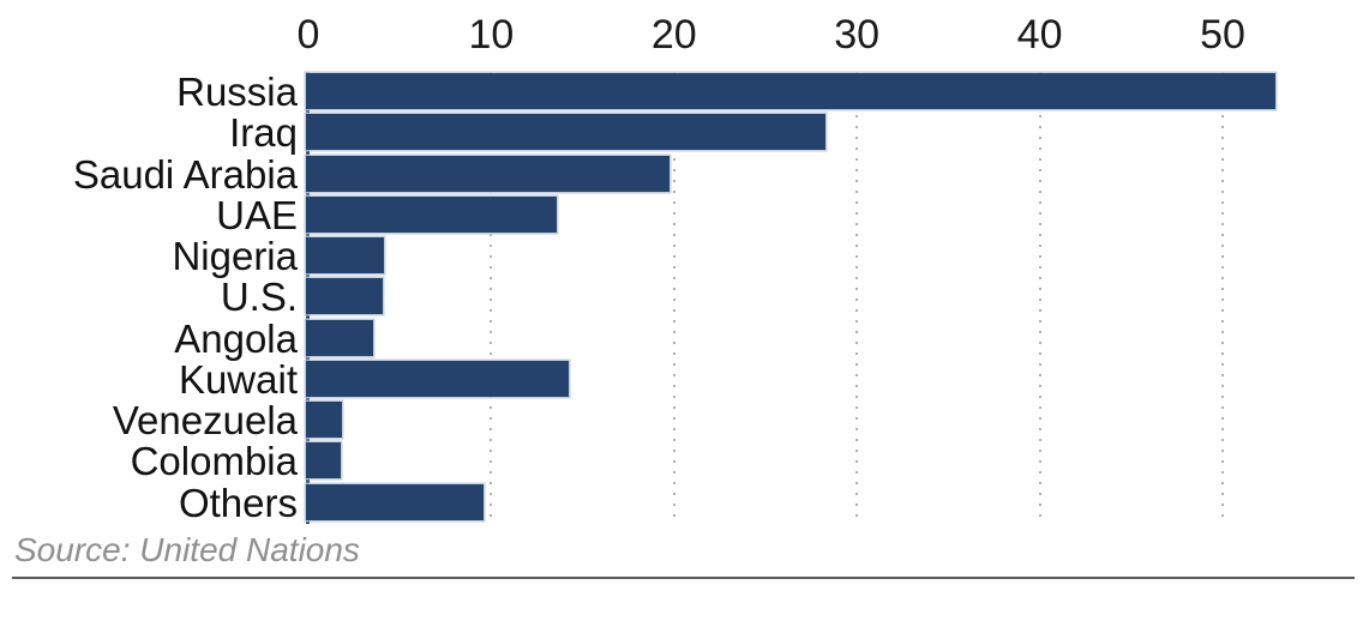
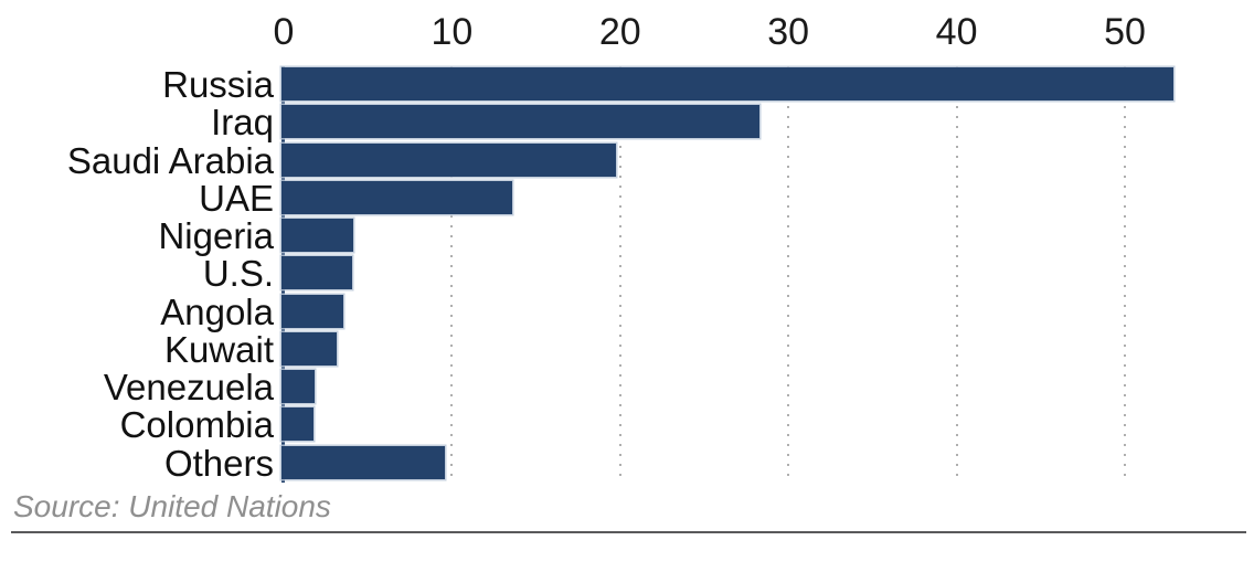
Kuwait: 14.2 -> 3.1
